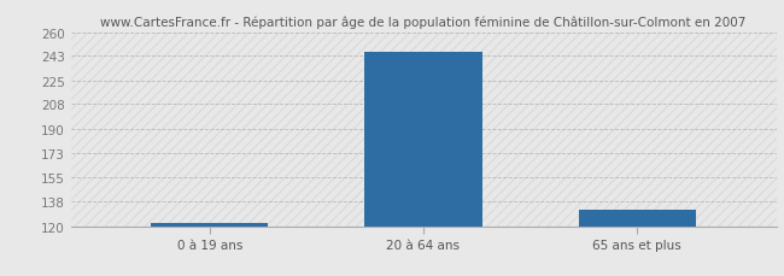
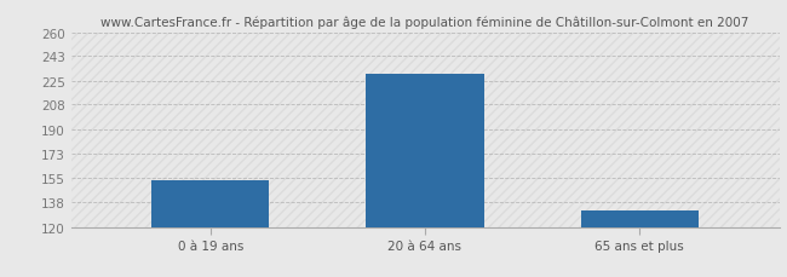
0 à 19 ans: 122 -> 154
20 à 64 ans: 246 -> 230
